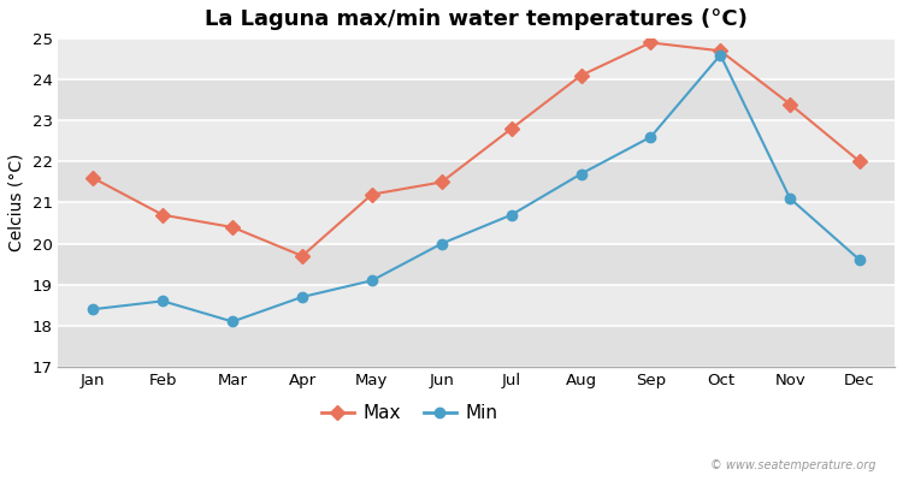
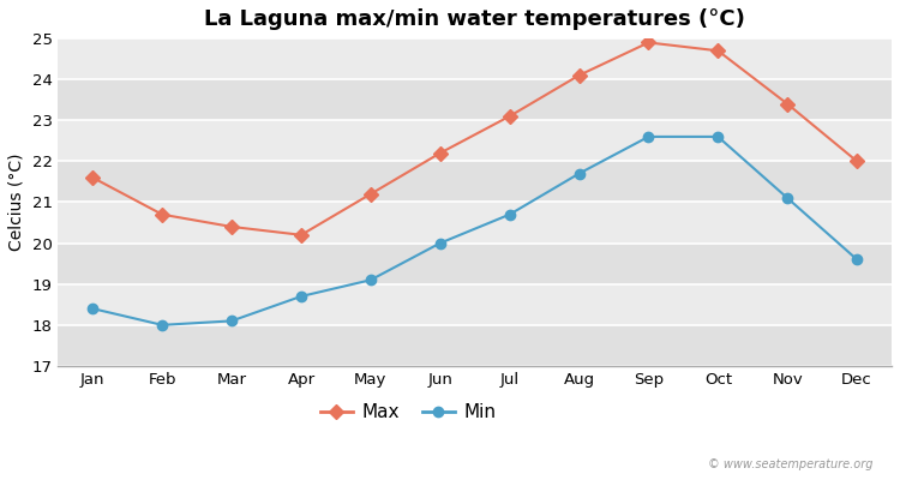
Min/Feb: 18.6 -> 18.0
Max/Apr: 19.7 -> 20.2
Max/Jun: 21.5 -> 22.2
Max/Jul: 22.8 -> 23.1
Min/Oct: 24.6 -> 22.6
